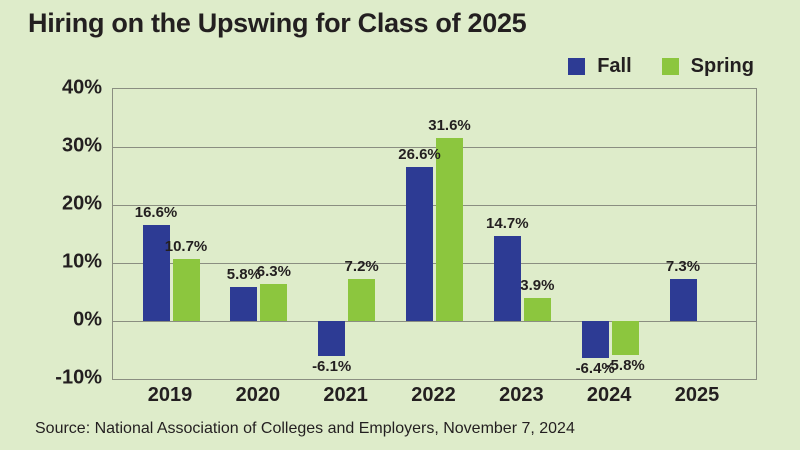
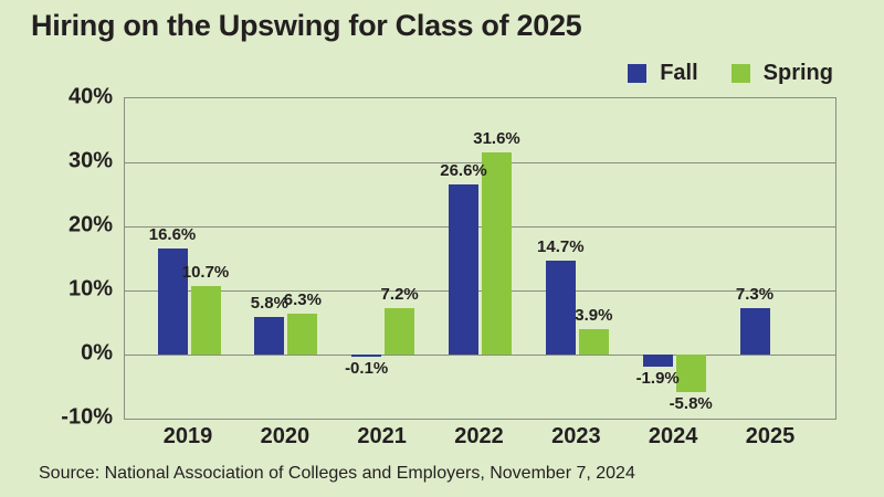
Fall/2021: -6.1% -> -0.1%
Fall/2024: -6.4% -> -1.9%
